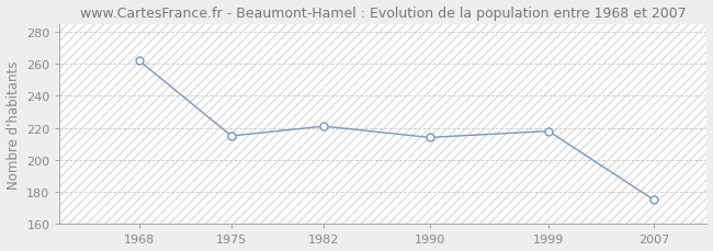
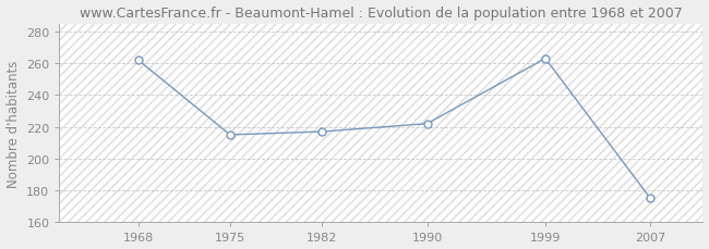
1982: 221 -> 217
1990: 214 -> 222
1999: 218 -> 263
